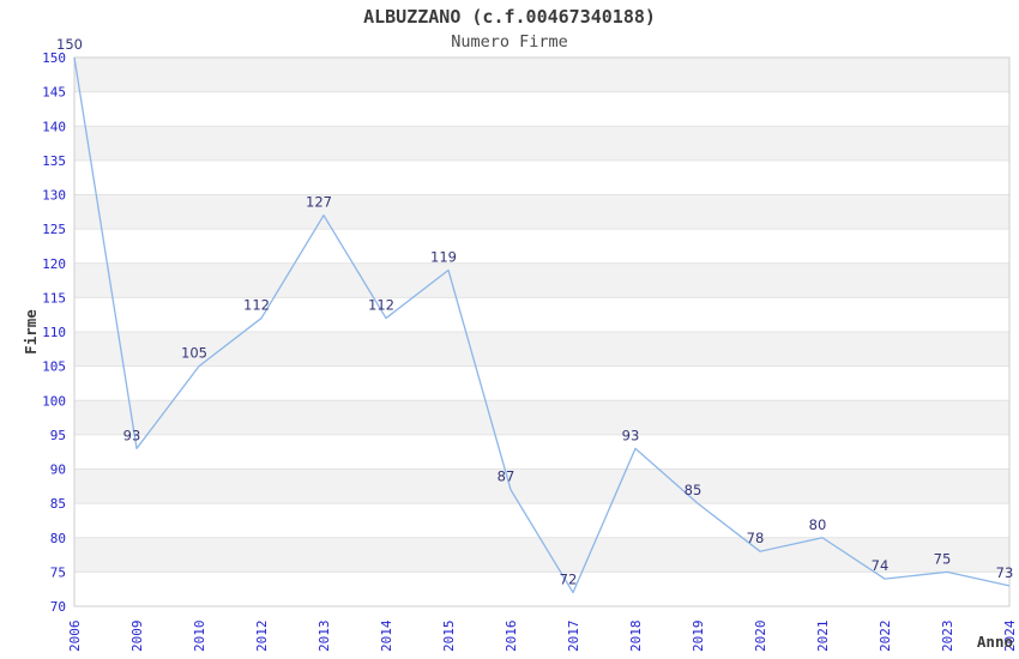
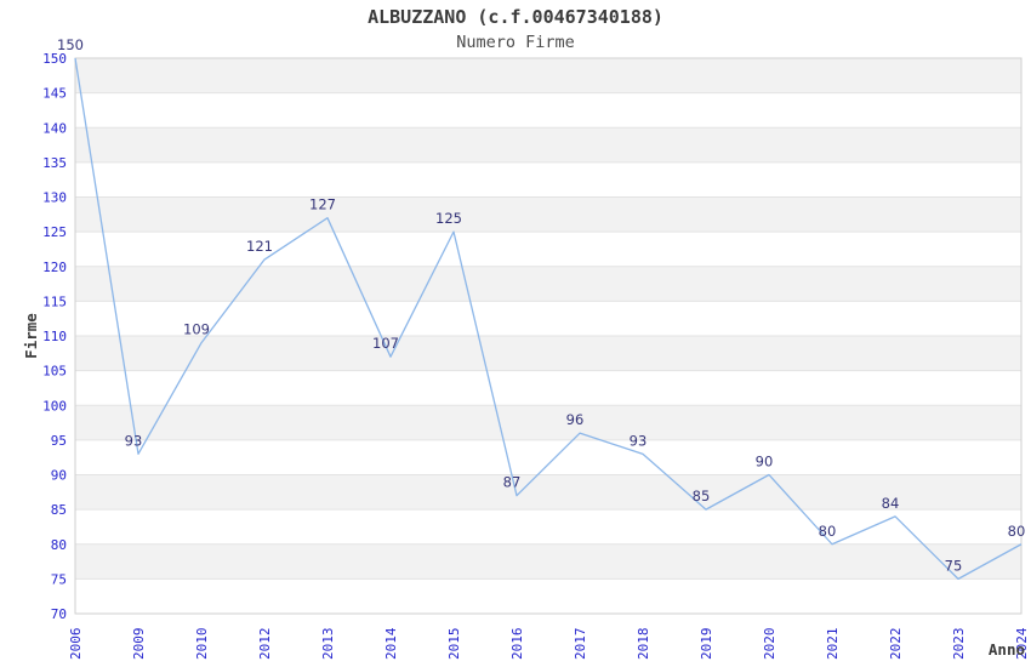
2010: 105 -> 109
2012: 112 -> 121
2014: 112 -> 107
2015: 119 -> 125
2017: 72 -> 96
2020: 78 -> 90
2022: 74 -> 84
2024: 73 -> 80
